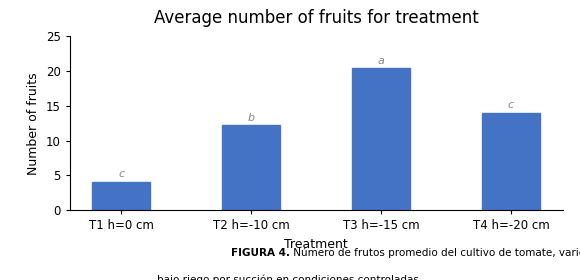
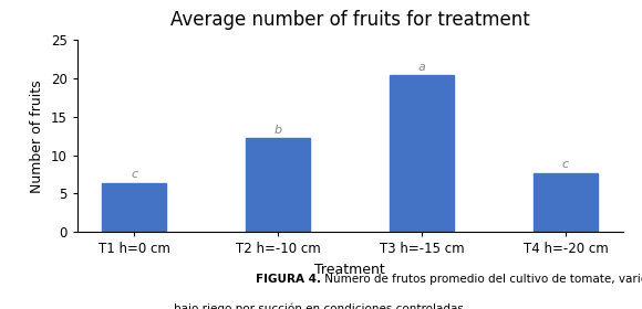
T1 h=0 cm: 4.0 -> 6.3
T4 h=-20 cm: 14.0 -> 7.7
